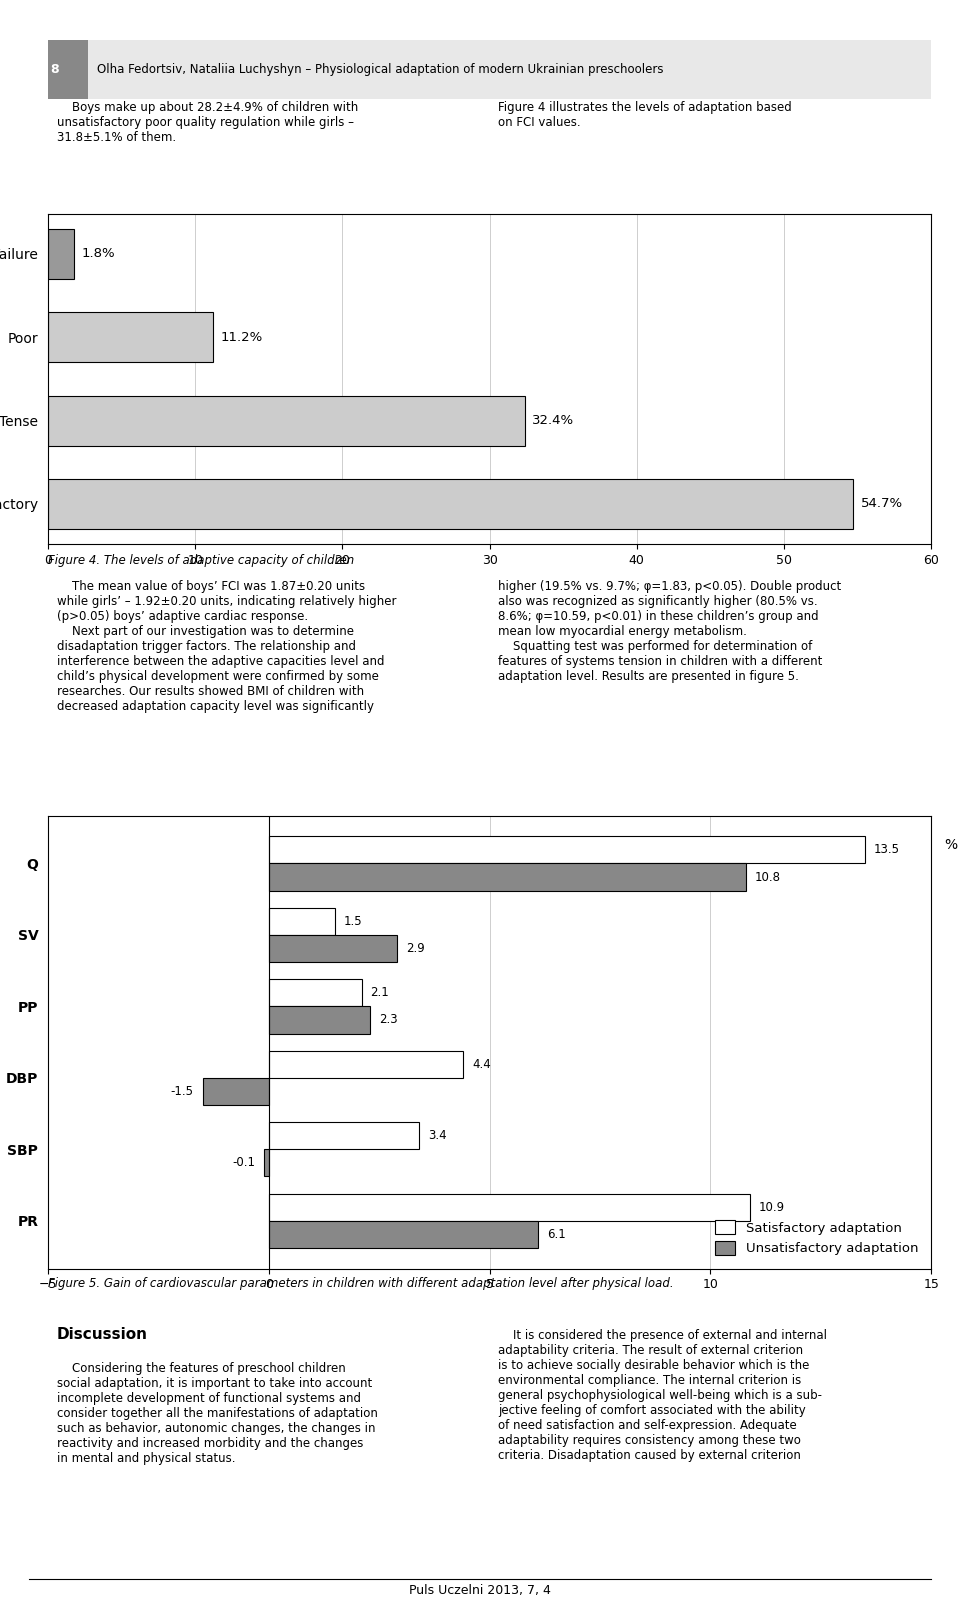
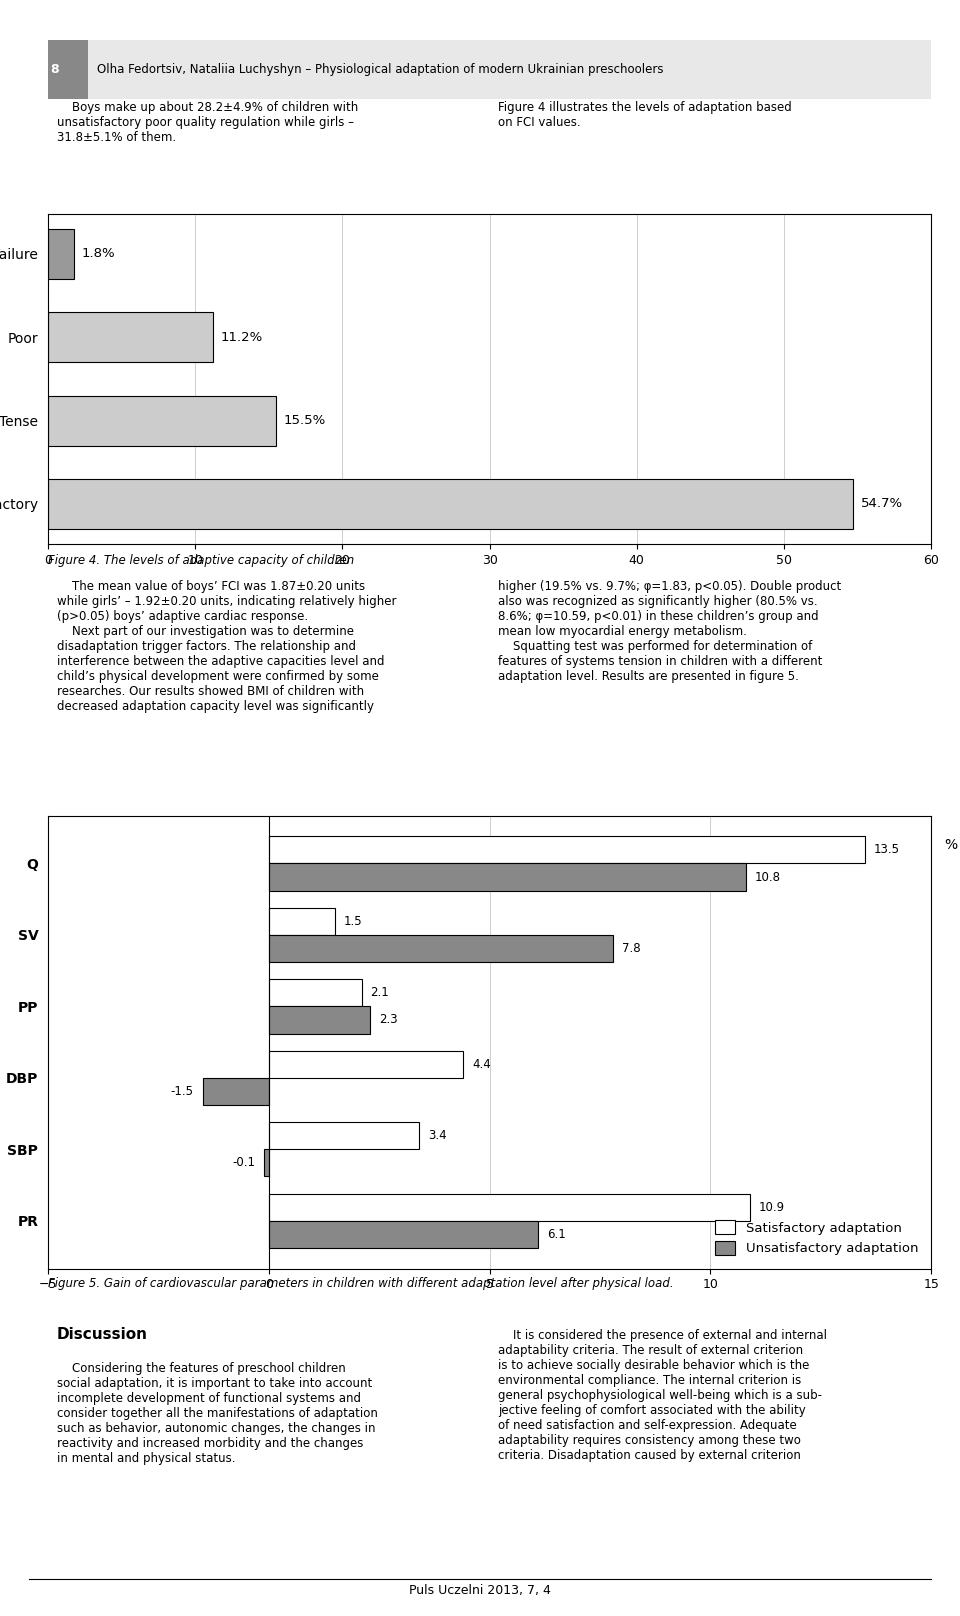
Tense: 32.4% -> 15.5%
Unsatisfactory adaptation/SV: 2.9 -> 7.8
